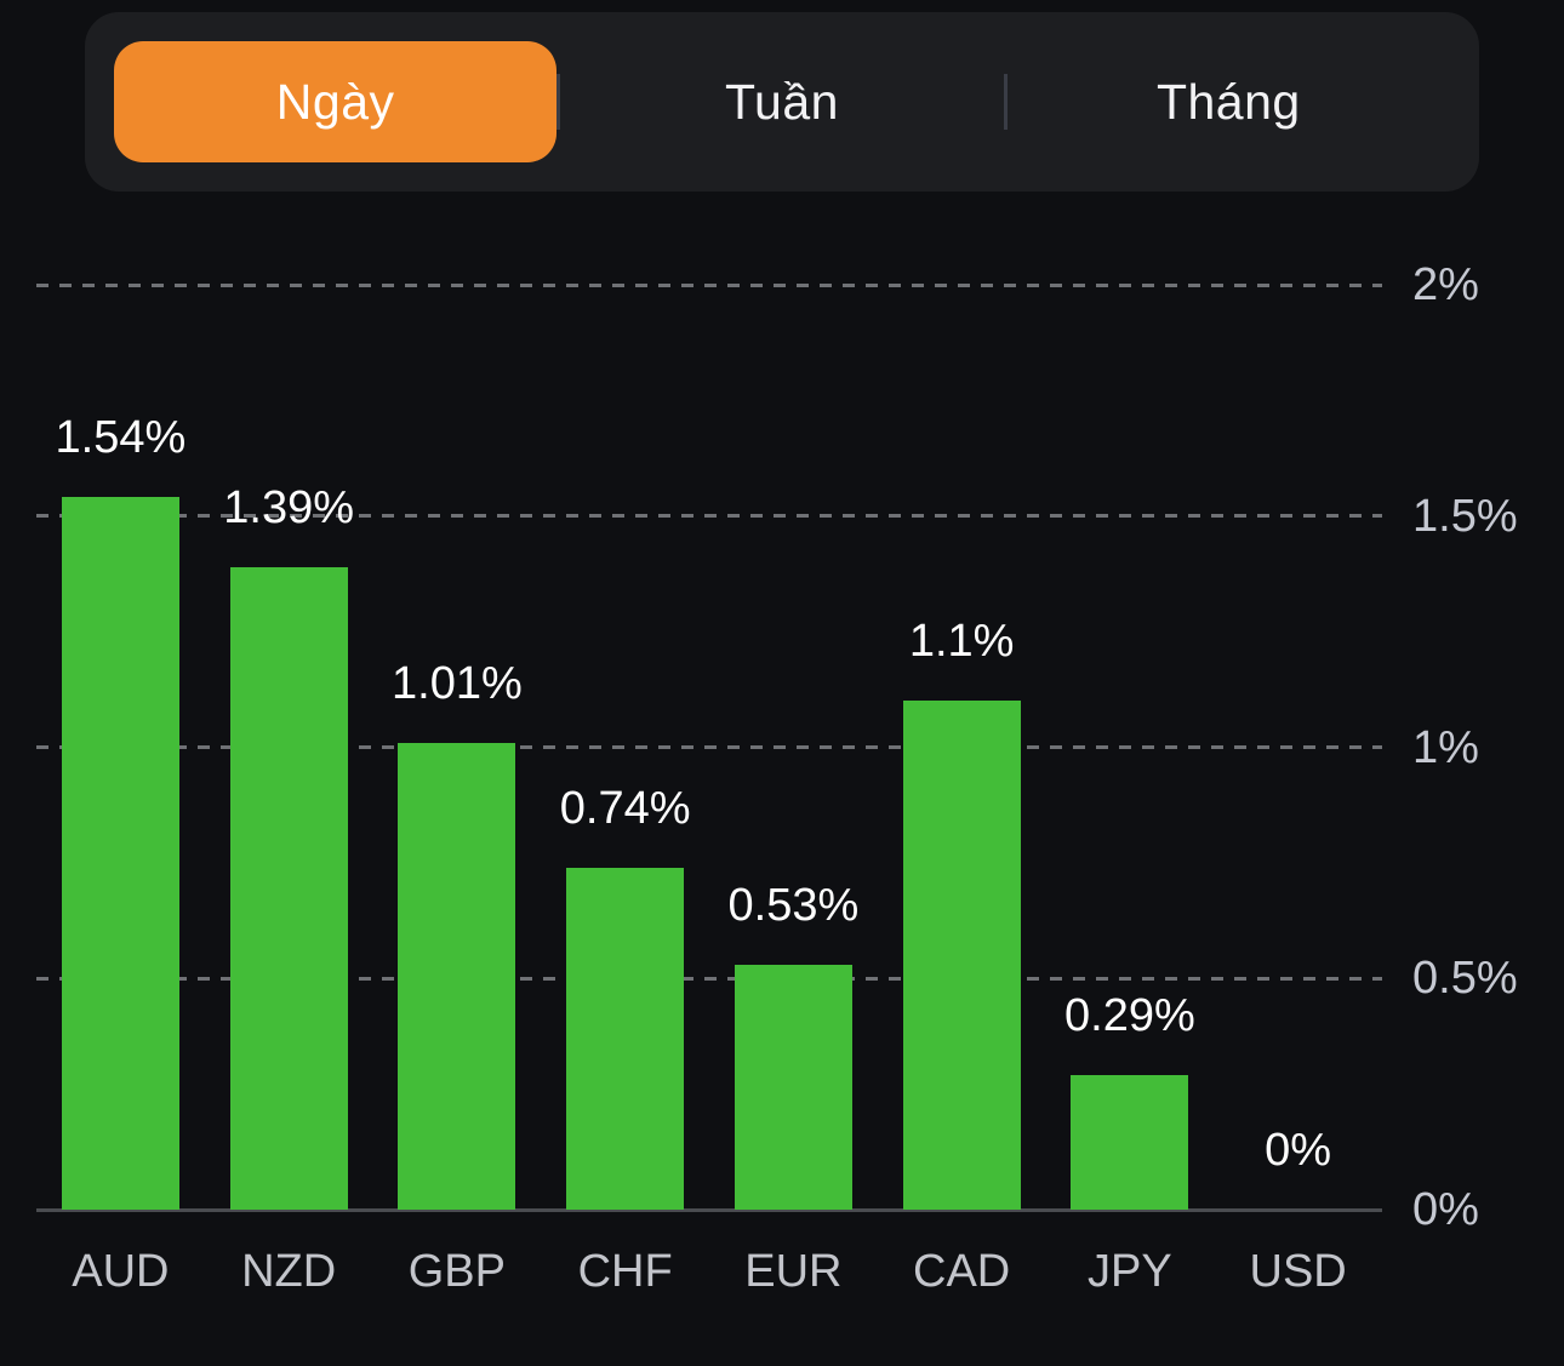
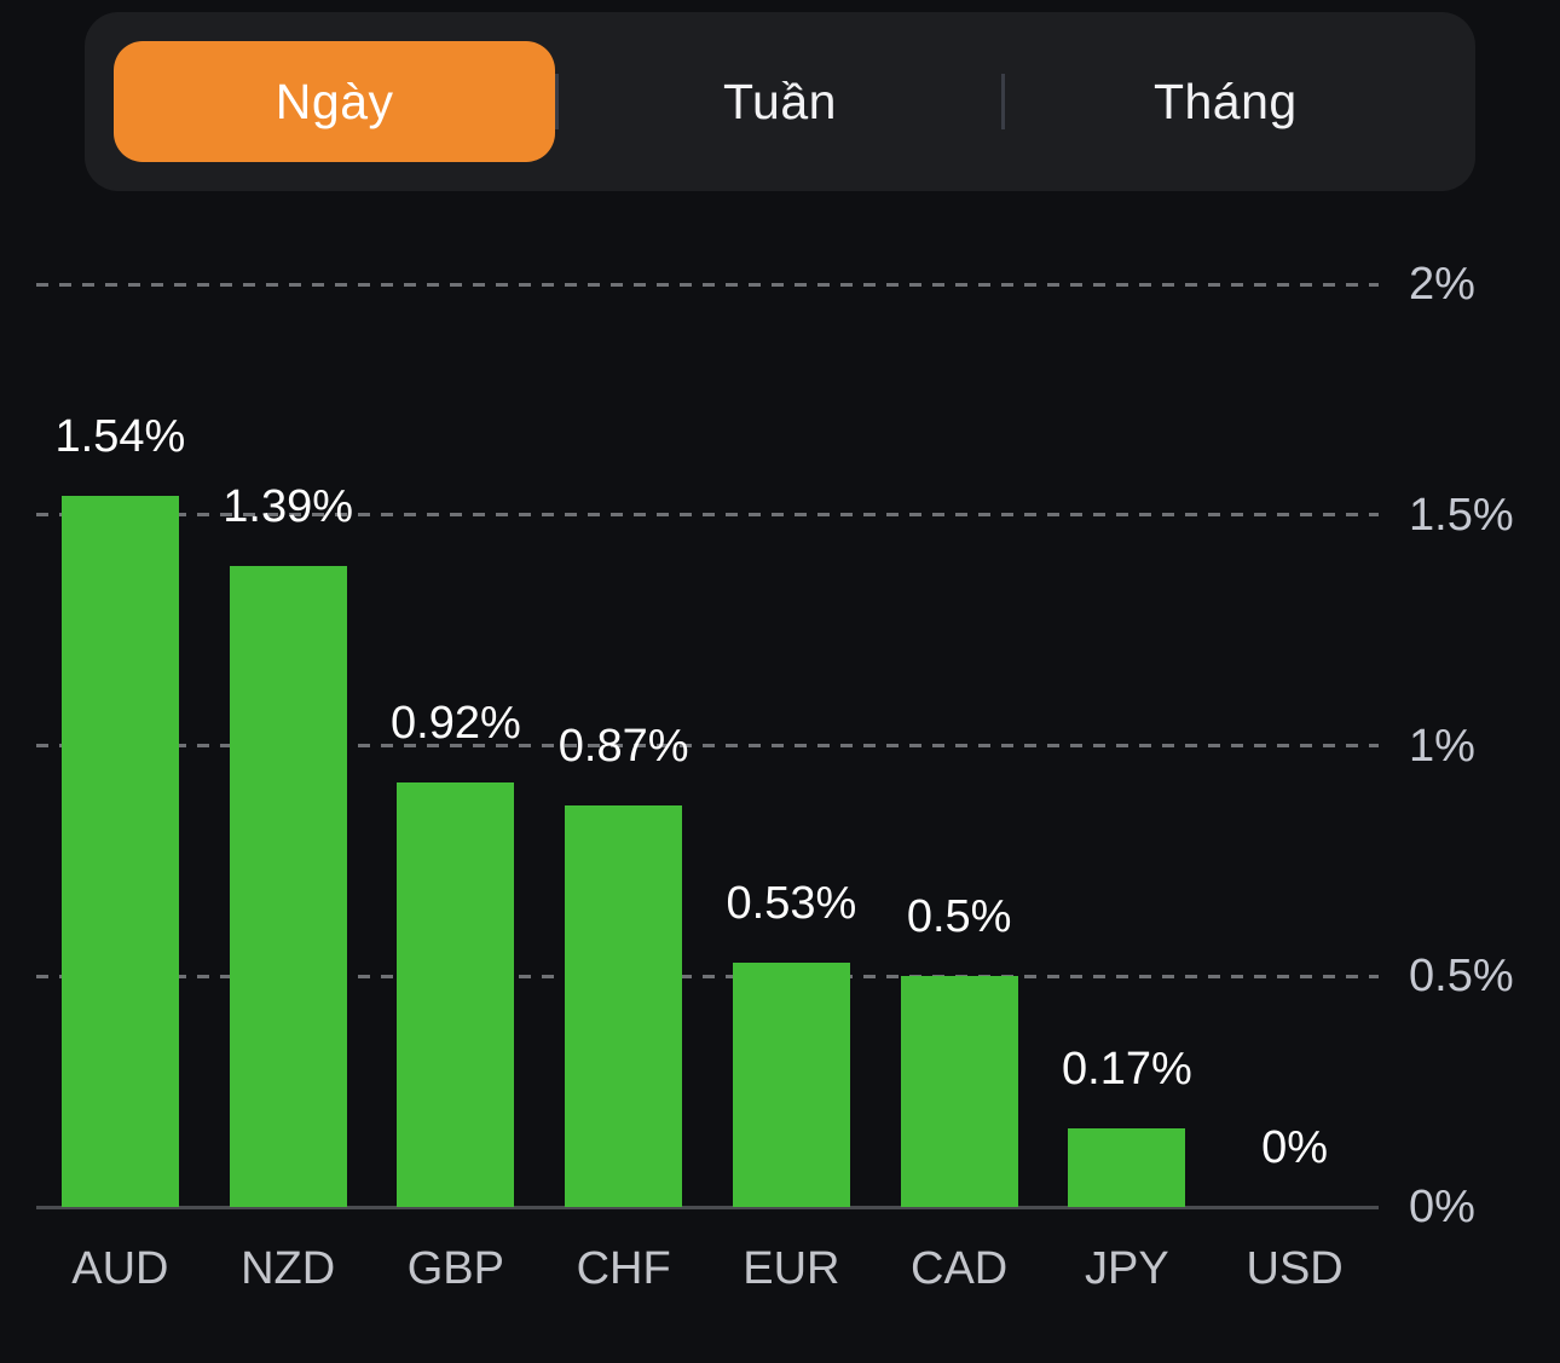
GBP: 1.01% -> 0.92%
CHF: 0.74% -> 0.87%
CAD: 1.1% -> 0.5%
JPY: 0.29% -> 0.17%
